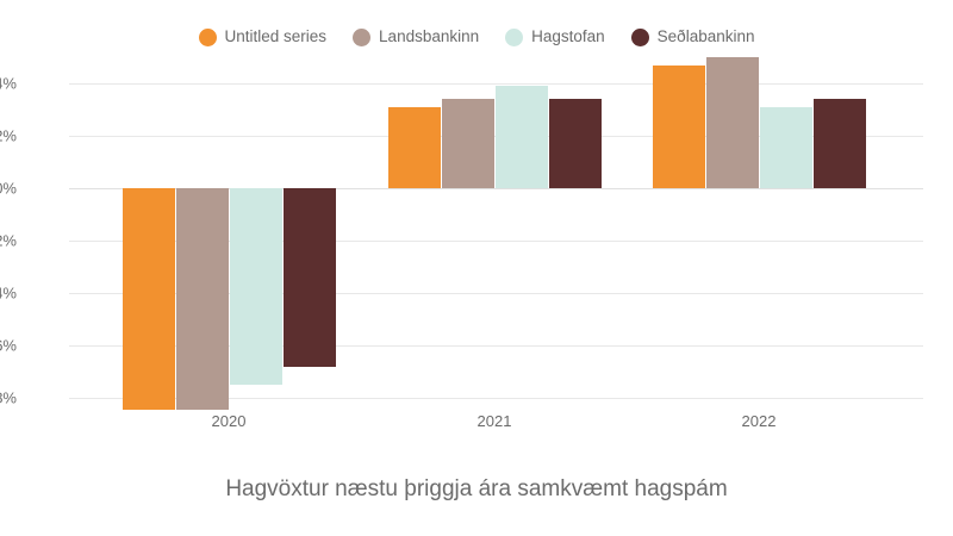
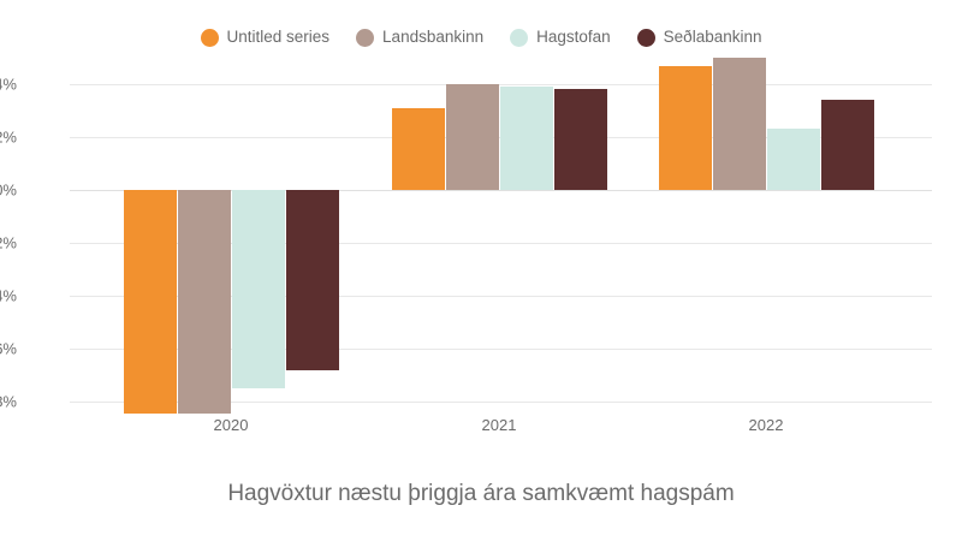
Landsbankinn/2021: 3.4% -> 4.0%
Seðlabankinn/2021: 3.4% -> 3.8%
Hagstofan/2022: 3.1% -> 2.3%
